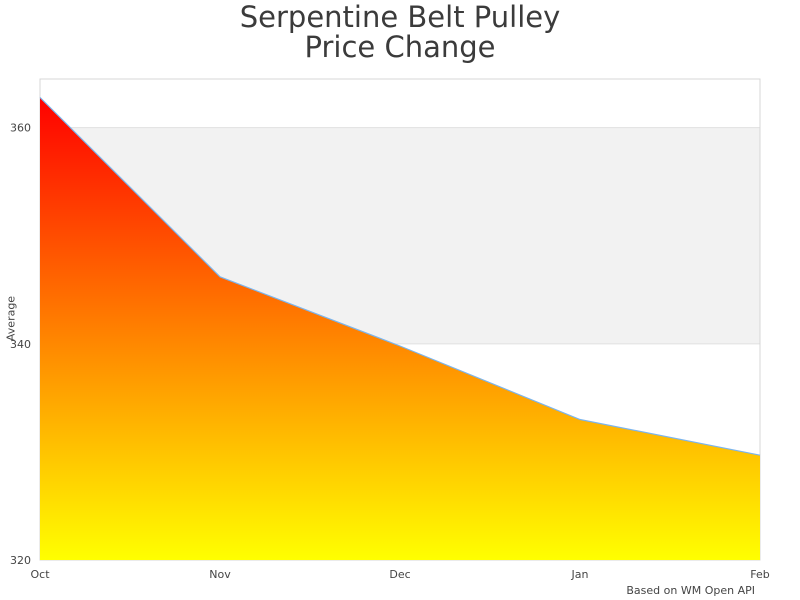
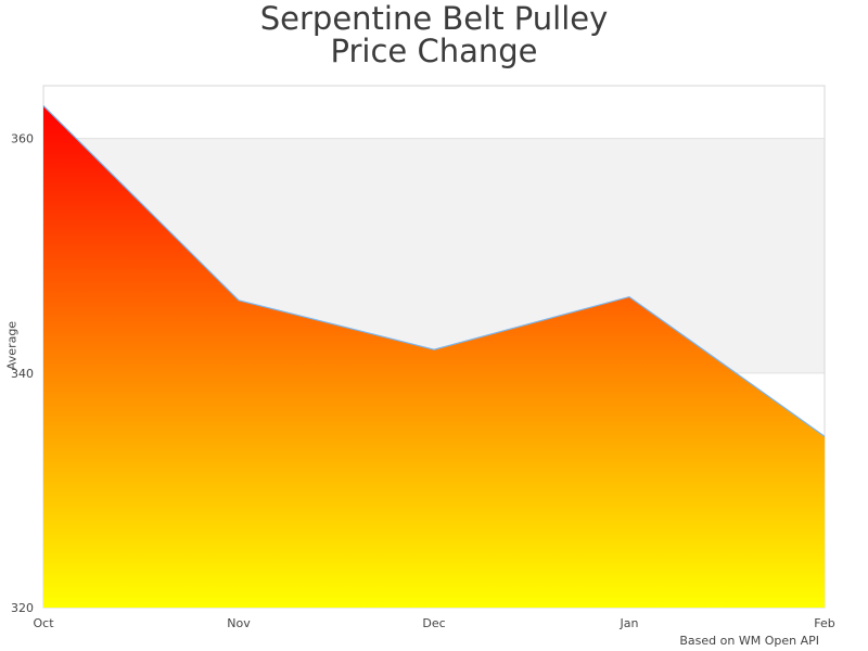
Dec: 339.8 -> 342.0
Jan: 333.0 -> 346.5
Feb: 329.7 -> 334.6
